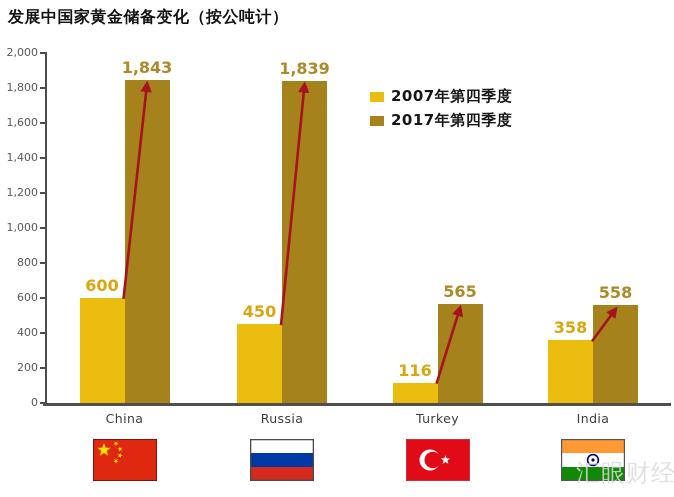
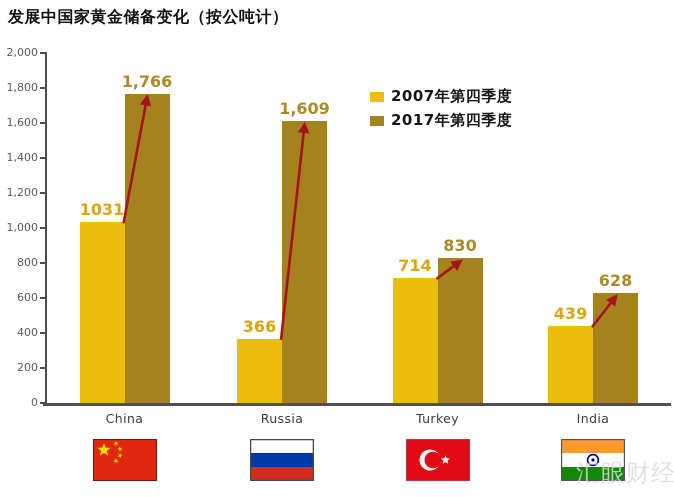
2007年第四季度/China: 600 -> 1031
2017年第四季度/China: 1,843 -> 1,766
2007年第四季度/Russia: 450 -> 366
2017年第四季度/Russia: 1,839 -> 1,609
2007年第四季度/Turkey: 116 -> 714
2017年第四季度/Turkey: 565 -> 830
2007年第四季度/India: 358 -> 439
2017年第四季度/India: 558 -> 628
